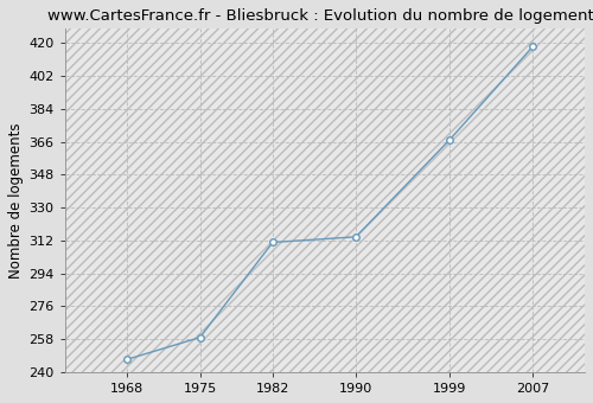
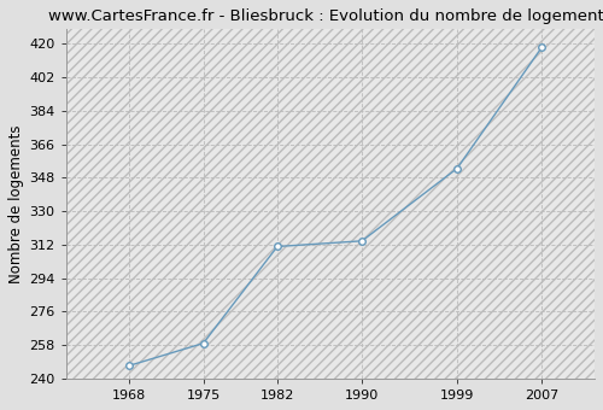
1999: 367 -> 353
